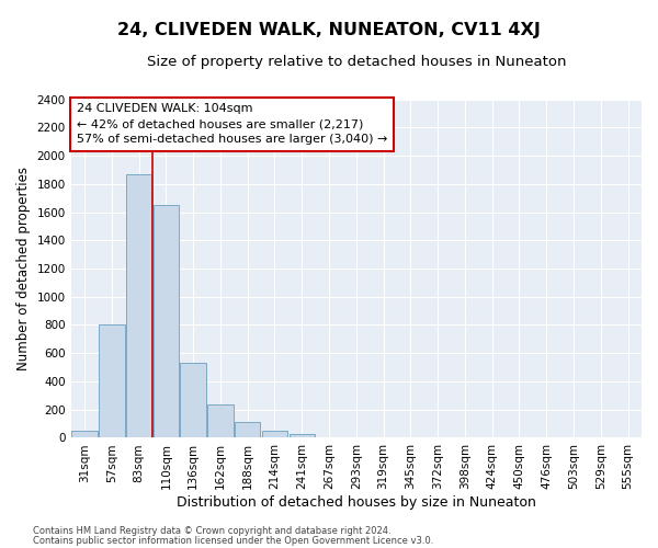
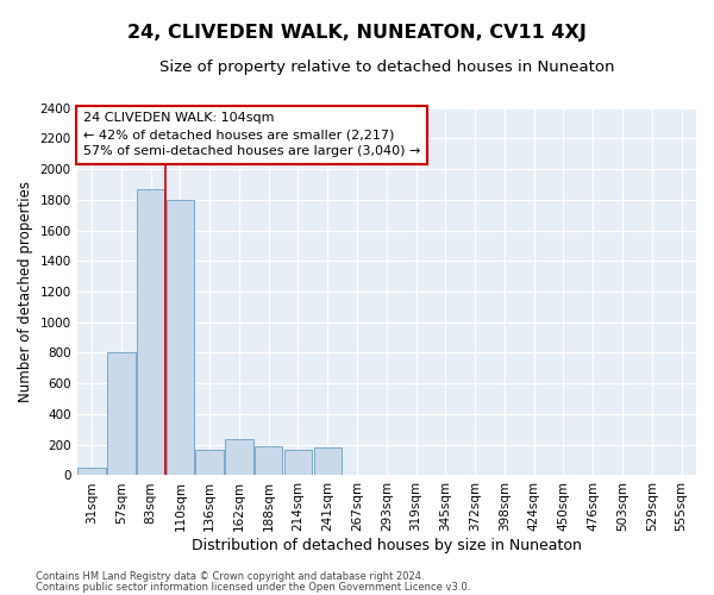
110sqm: 1650 -> 1800
136sqm: 530 -> 170
188sqm: 110 -> 190
214sqm: 50 -> 170
241sqm: 30 -> 180
